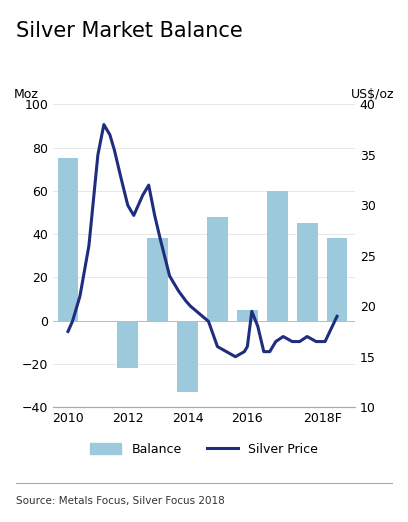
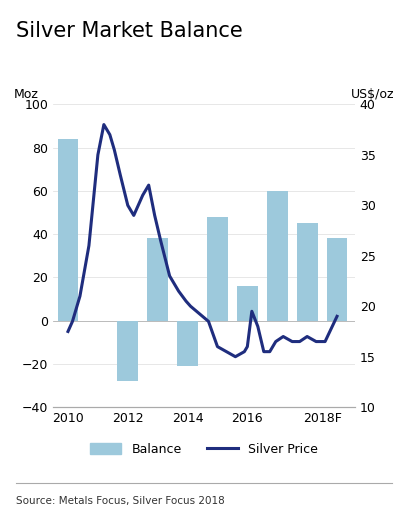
Balance/2010: 75 -> 84
Balance/2012: -22 -> -28
Balance/2014: -33 -> -21
Balance/2016: 5 -> 16
